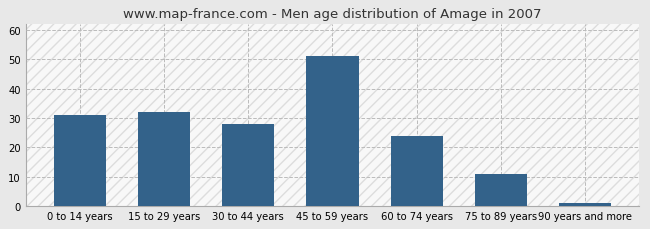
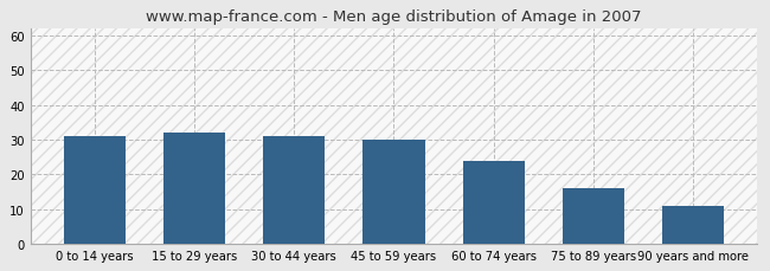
30 to 44 years: 28 -> 31
45 to 59 years: 51 -> 30
75 to 89 years: 11 -> 16
90 years and more: 1 -> 11
